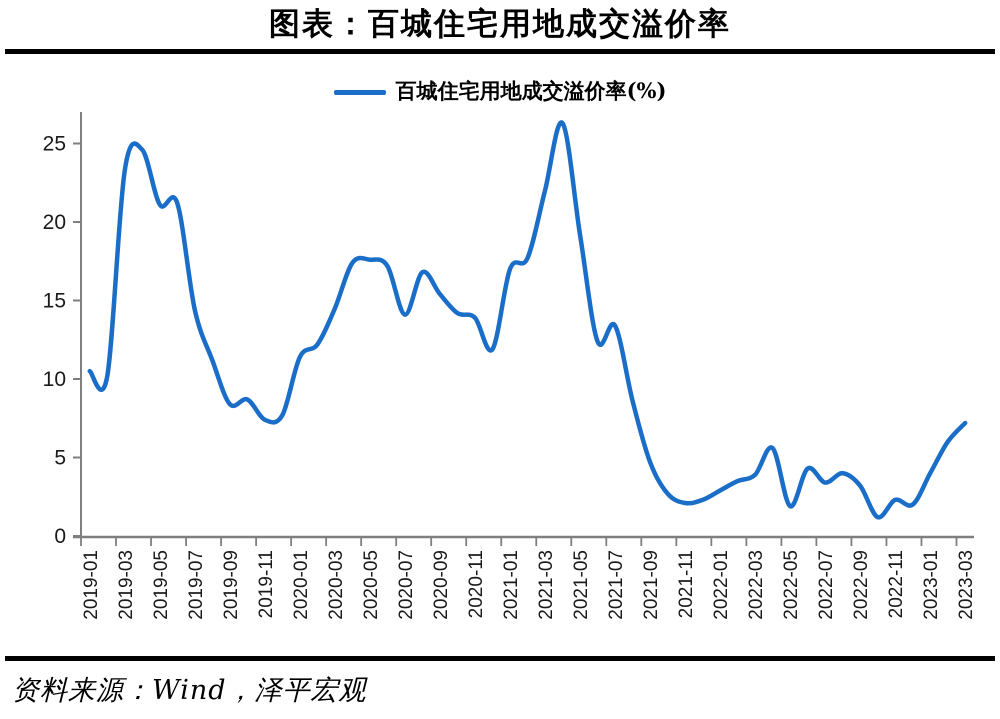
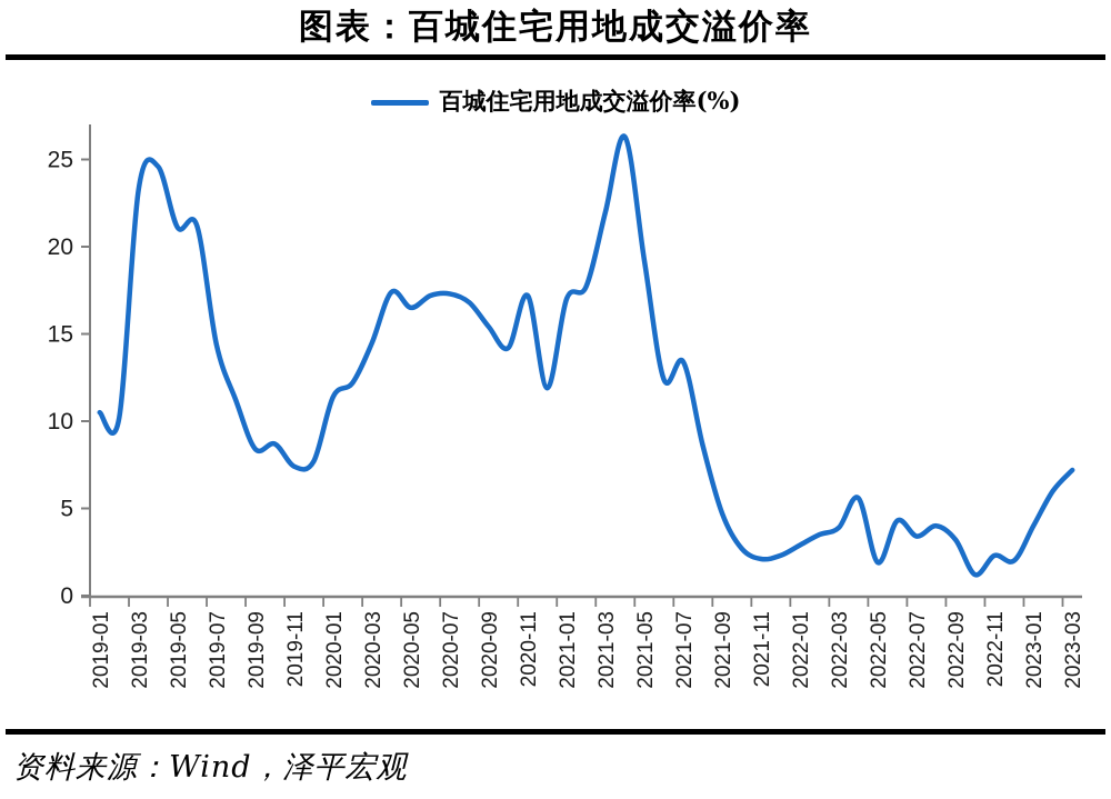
2020-05: 17.6 -> 16.5
2020-07: 14.1 -> 17.3
2020-11: 13.9 -> 17.2
